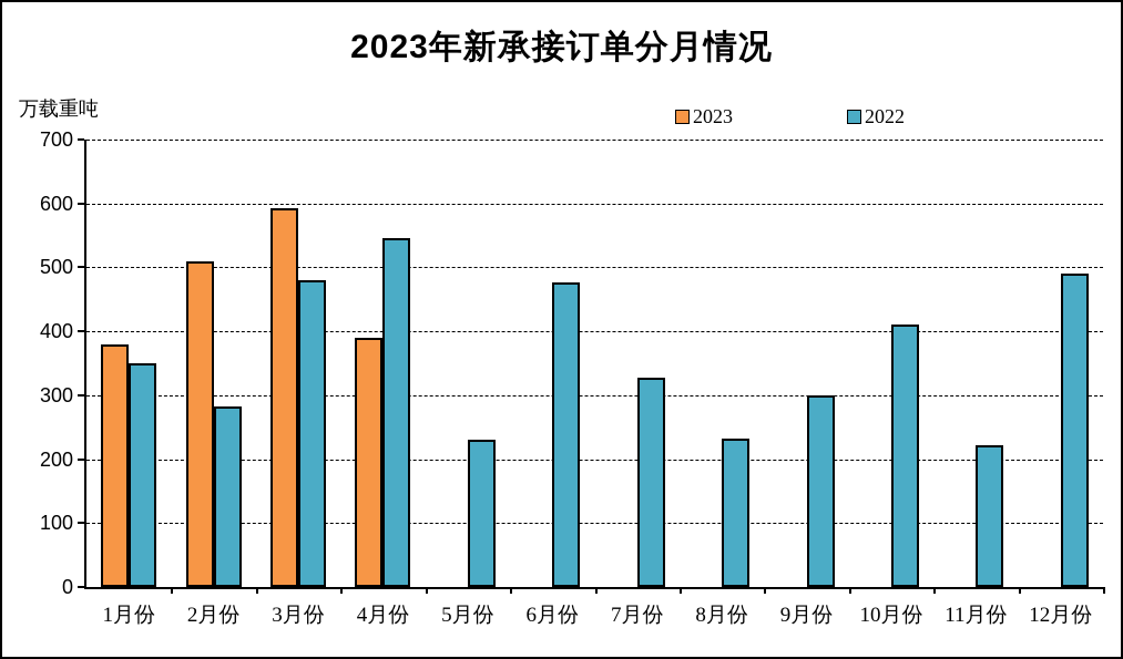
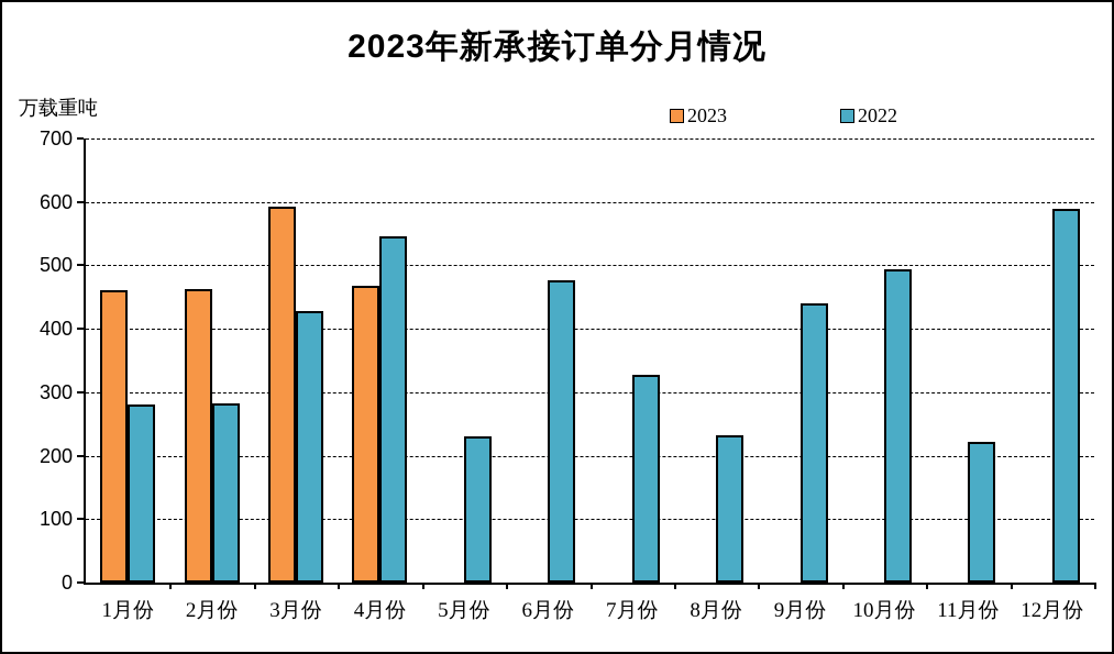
2023/1月份: 380 -> 460
2022/1月份: 350 -> 280
2023/2月份: 510 -> 460
2022/3月份: 480 -> 430
2023/4月份: 390 -> 470
2022/9月份: 300 -> 440
2022/10月份: 410 -> 490
2022/12月份: 490 -> 590
